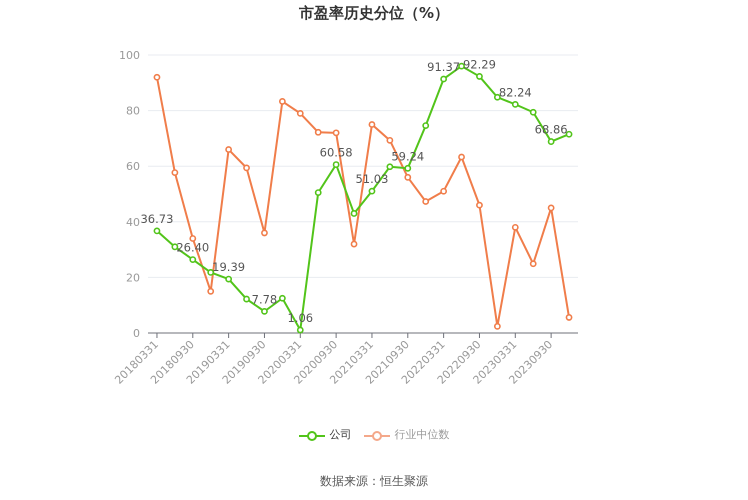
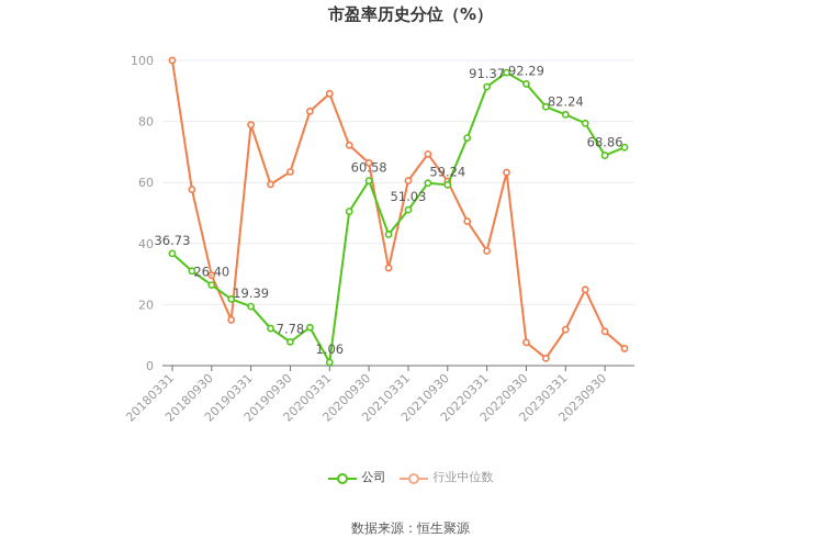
行业中位数/20180331: 92 -> 100
行业中位数/20180930: 34 -> 30
行业中位数/20190331: 66 -> 79
行业中位数/20190930: 36 -> 64
行业中位数/20200331: 79 -> 89
行业中位数/20200930: 72 -> 66
行业中位数/20210331: 75 -> 61
行业中位数/20210930: 56 -> 60
行业中位数/20220331: 51 -> 38
行业中位数/20220930: 46 -> 8
行业中位数/20230331: 38 -> 12
行业中位数/20230930: 45 -> 11
